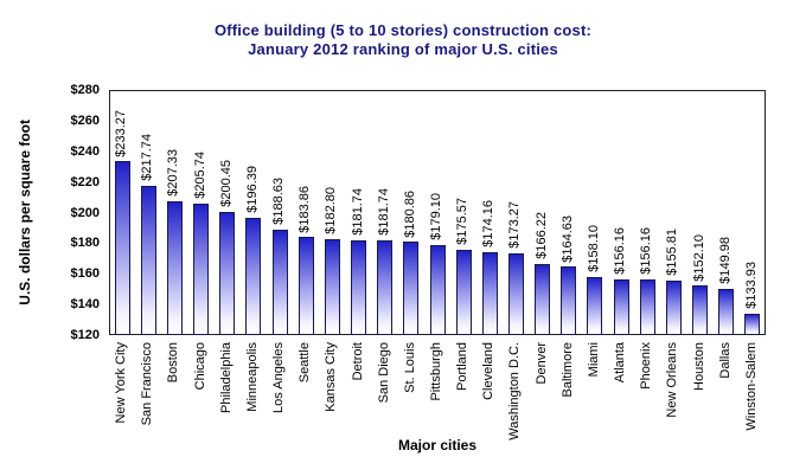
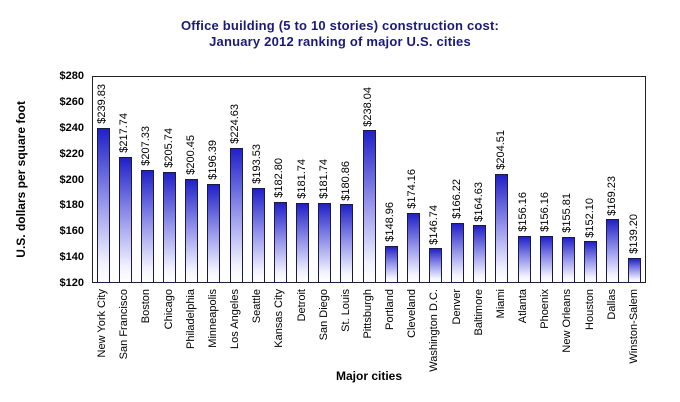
New York City: $233.27 -> $239.83
Los Angeles: $188.63 -> $224.63
Seattle: $183.86 -> $193.53
Pittsburgh: $179.10 -> $238.04
Portland: $175.57 -> $148.96
Washington D.C.: $173.27 -> $146.74
Miami: $158.10 -> $204.51
Dallas: $149.98 -> $169.23
Winston-Salem: $133.93 -> $139.20
